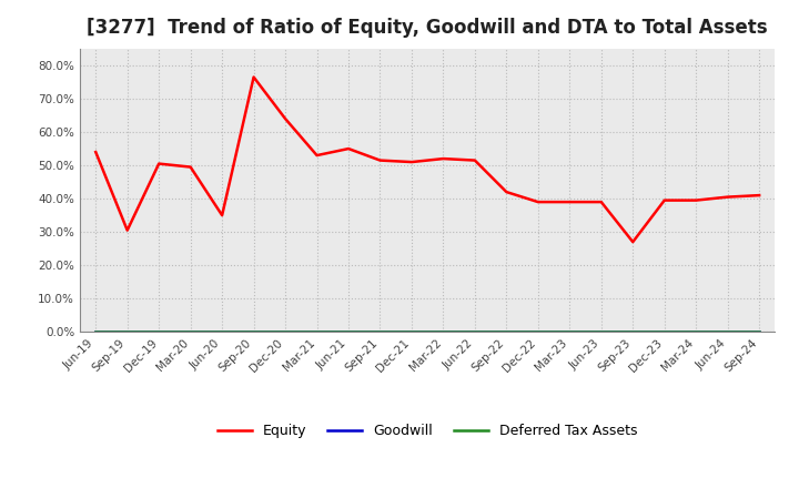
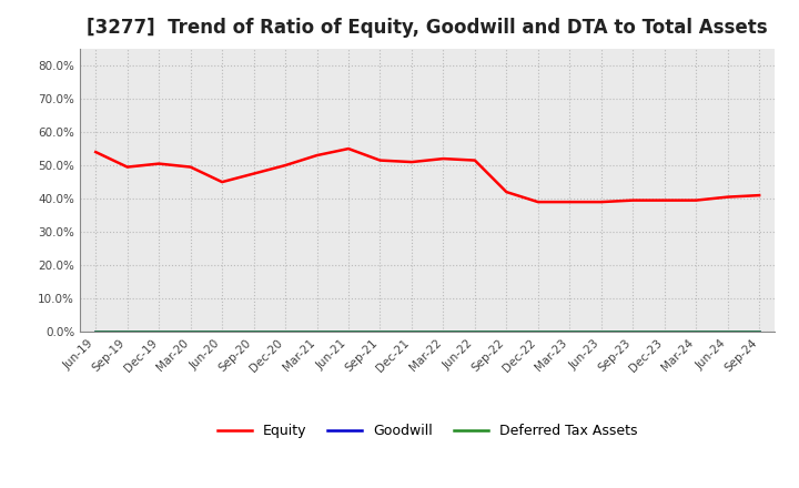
Equity/Sep-19: 30.5% -> 49.5%
Equity/Jun-20: 35.0% -> 45.0%
Equity/Sep-20: 76.5% -> 47.5%
Equity/Dec-20: 64.0% -> 50.0%
Equity/Sep-23: 27.0% -> 39.5%
